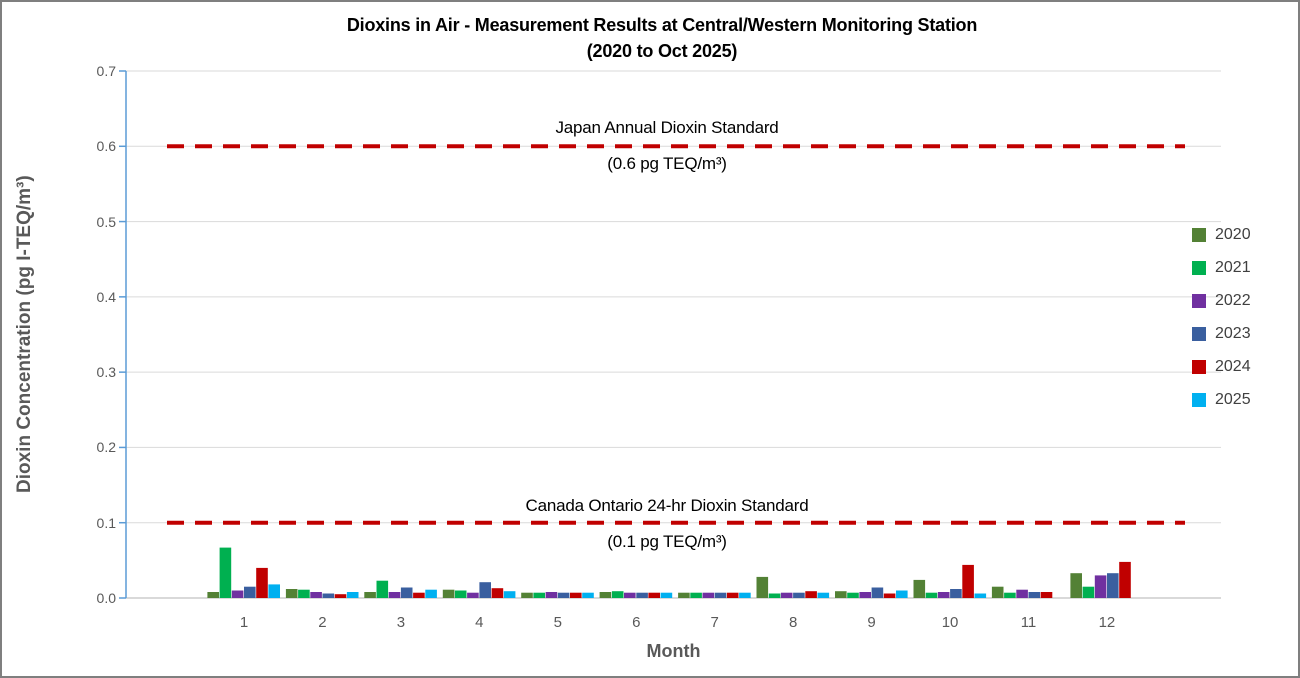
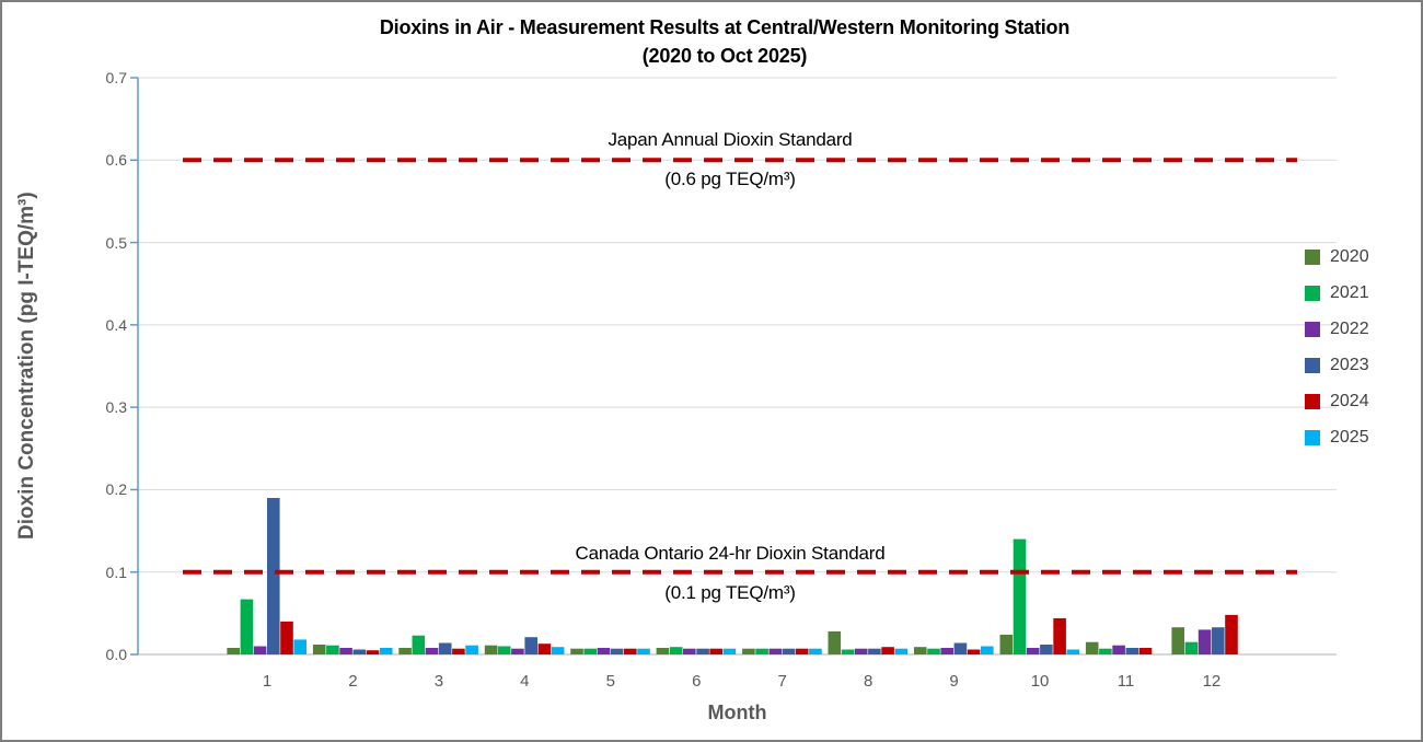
2023/1: 0.01 -> 0.19
2021/10: 0.01 -> 0.14
